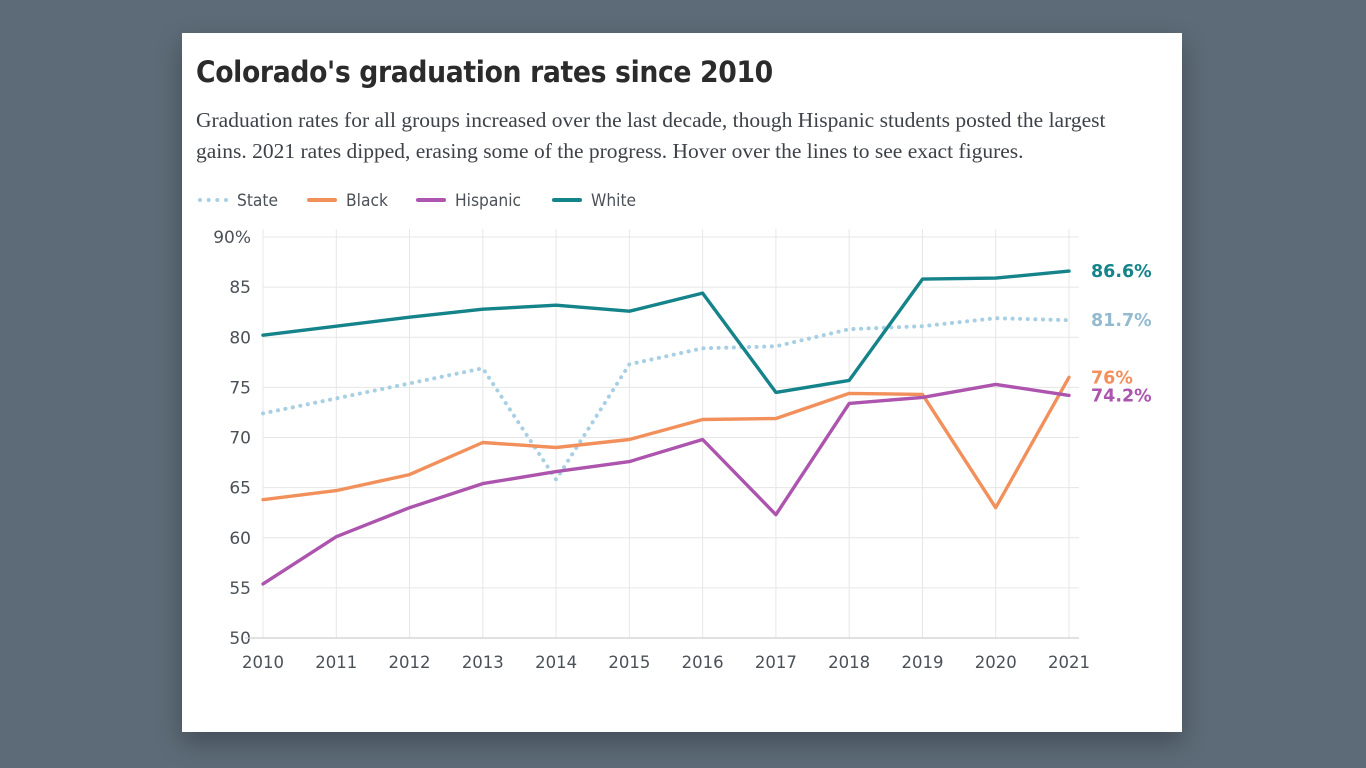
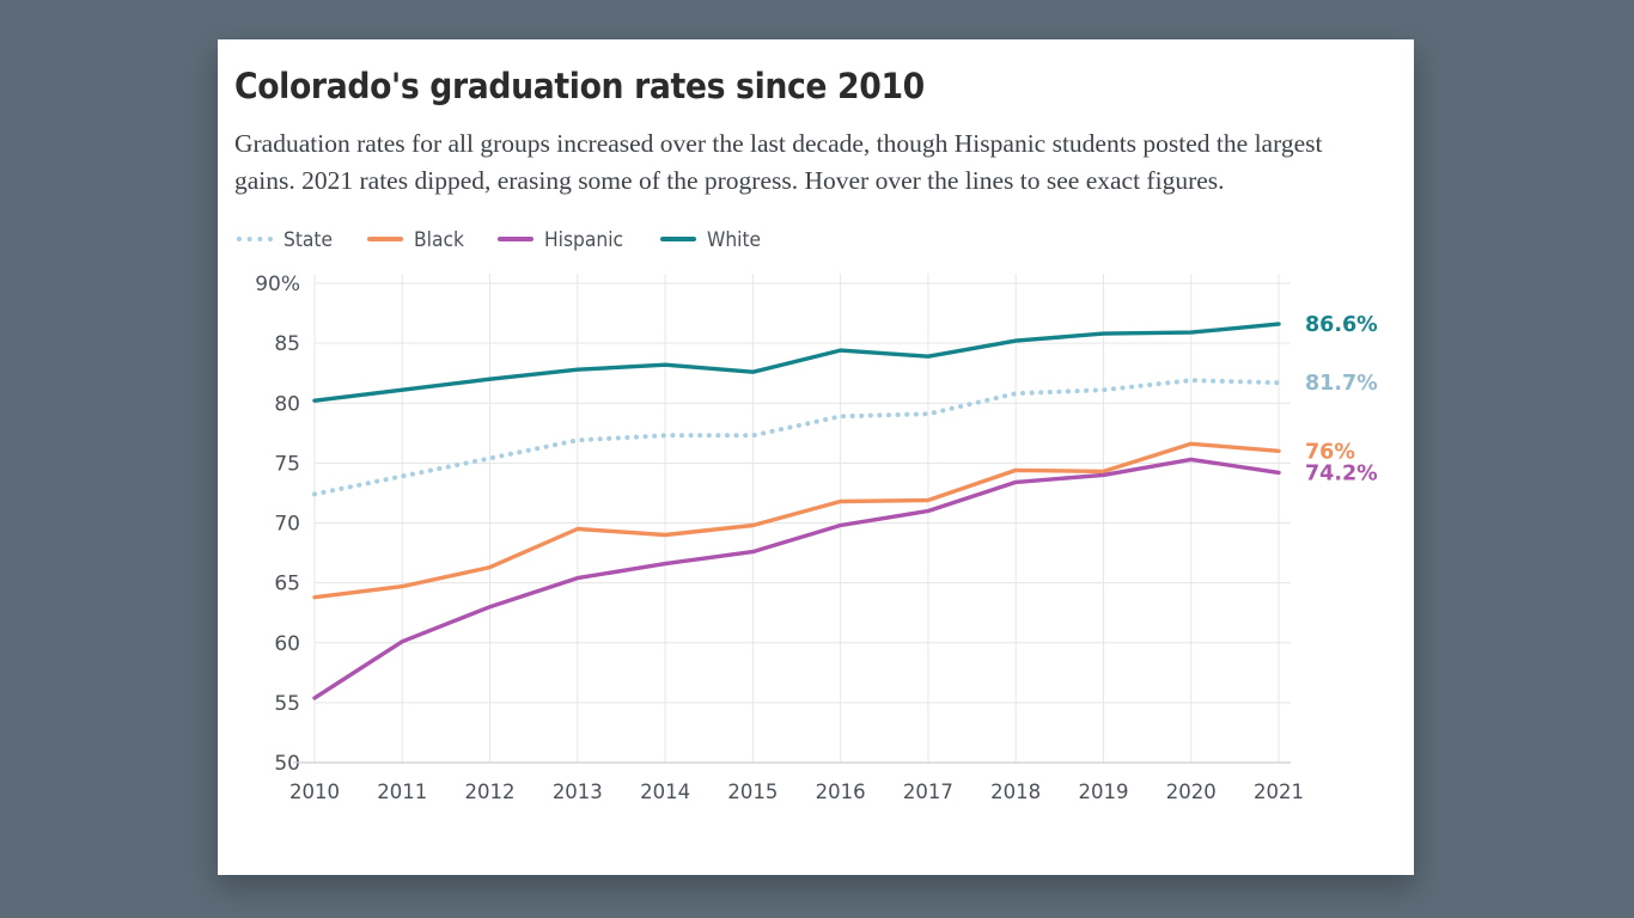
State/2014: 65.8% -> 77.3%
Hispanic/2017: 62.3% -> 71.0%
White/2017: 74.5% -> 83.9%
White/2018: 75.7% -> 85.2%
Black/2020: 63.0% -> 76.6%
